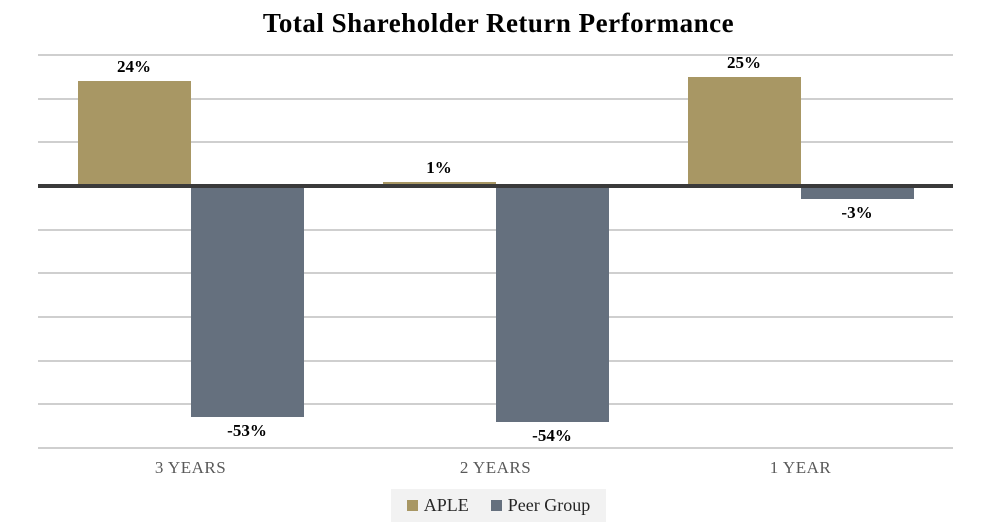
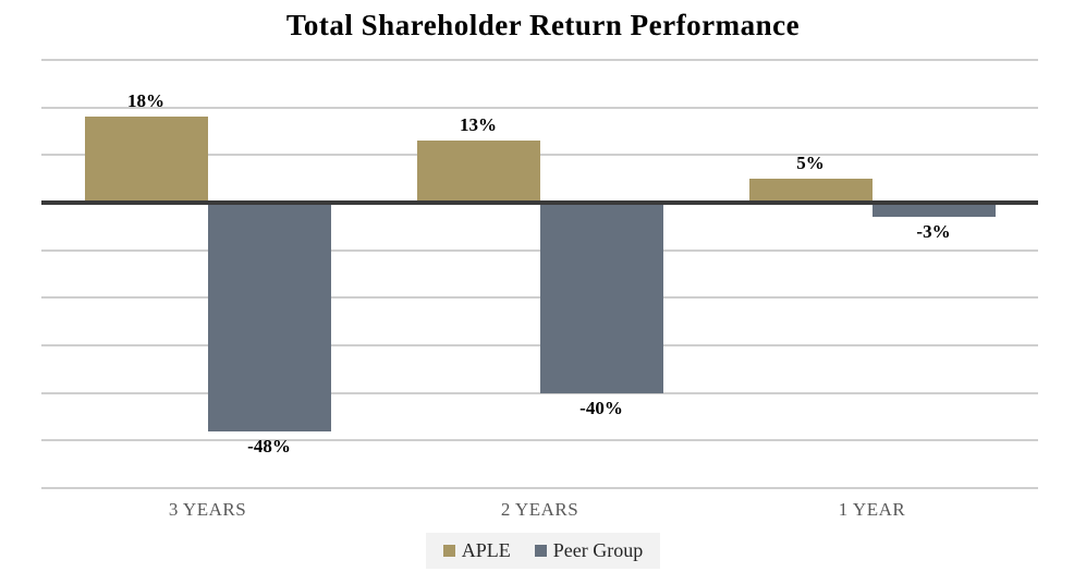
APLE/3 YEARS: 24% -> 18%
Peer Group/3 YEARS: -53% -> -48%
APLE/2 YEARS: 1% -> 13%
Peer Group/2 YEARS: -54% -> -40%
APLE/1 YEAR: 25% -> 5%
